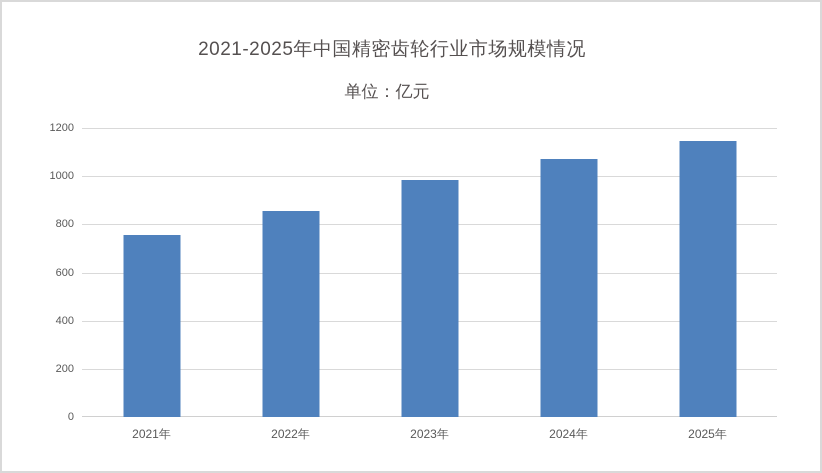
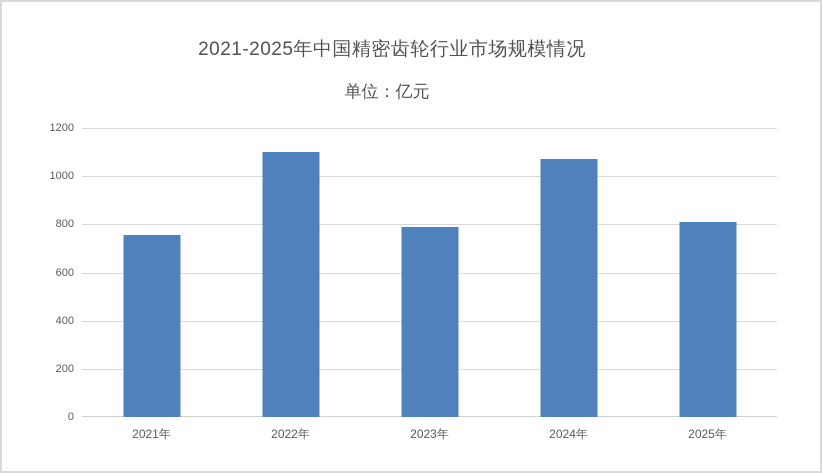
2022年: 860 -> 1100
2023年: 980 -> 790
2025年: 1140 -> 810
